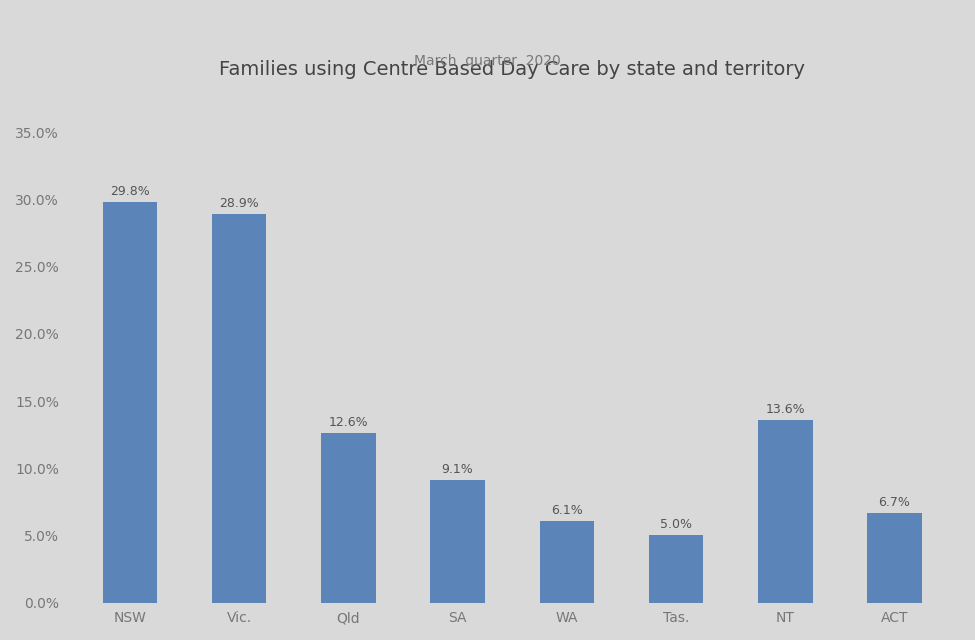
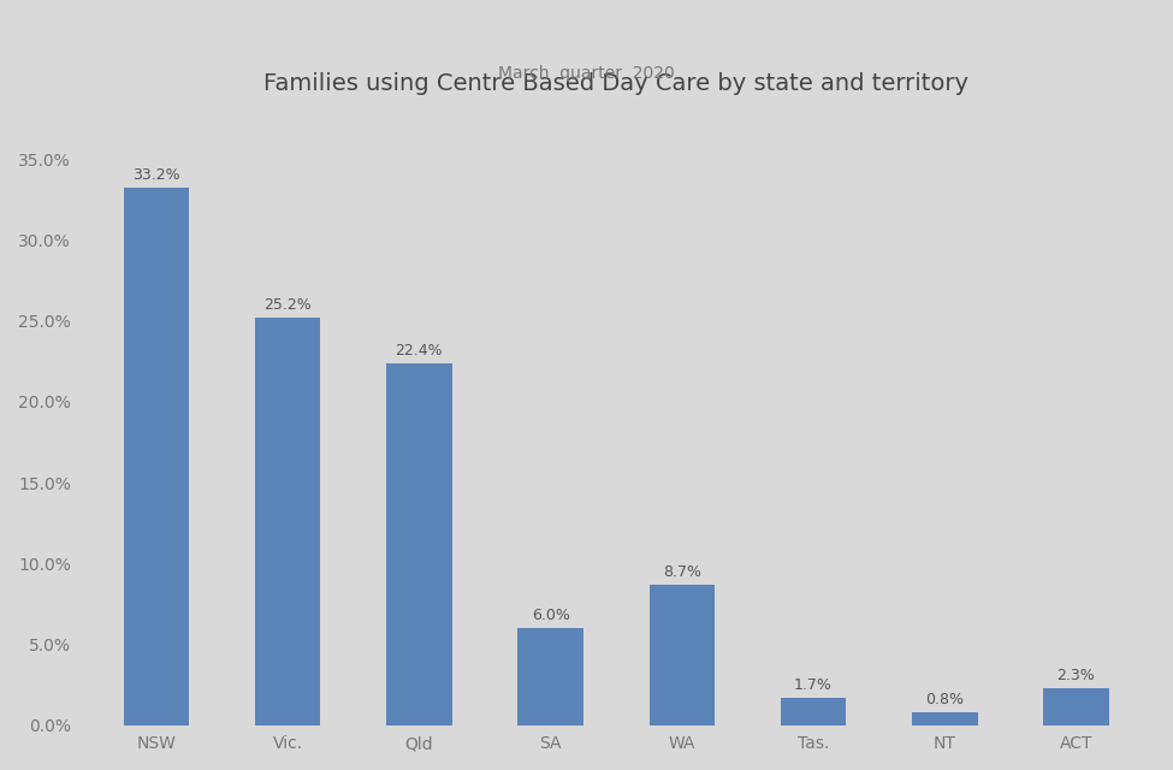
NSW: 29.8% -> 33.2%
Vic.: 28.9% -> 25.2%
Qld: 12.6% -> 22.4%
SA: 9.1% -> 6.0%
WA: 6.1% -> 8.7%
Tas.: 5.0% -> 1.7%
NT: 13.6% -> 0.8%
ACT: 6.7% -> 2.3%
